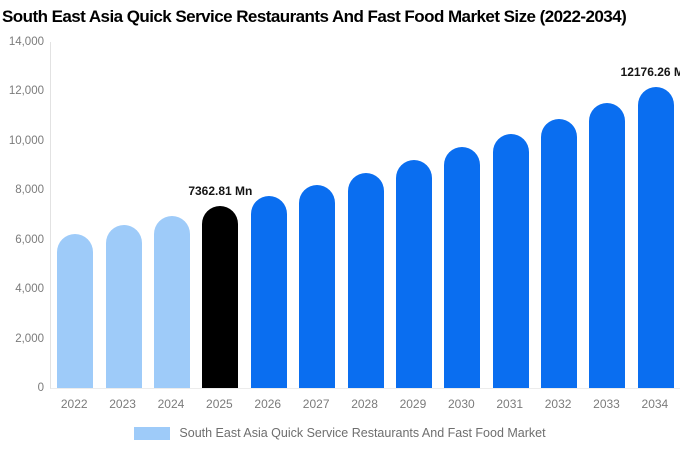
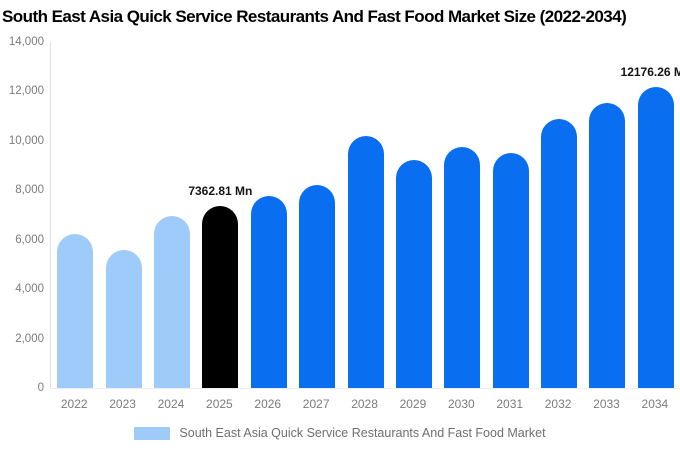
2023: 6600 -> 5600
2028: 8700 -> 10200
2031: 10300 -> 9500
